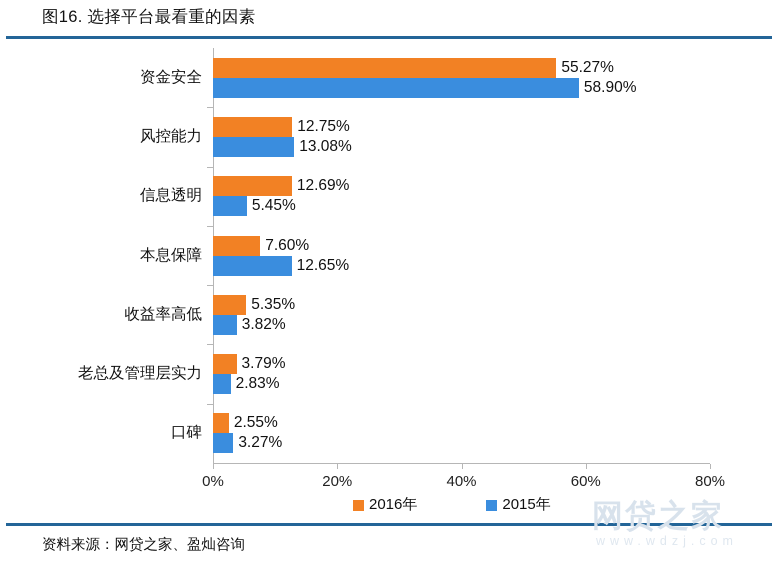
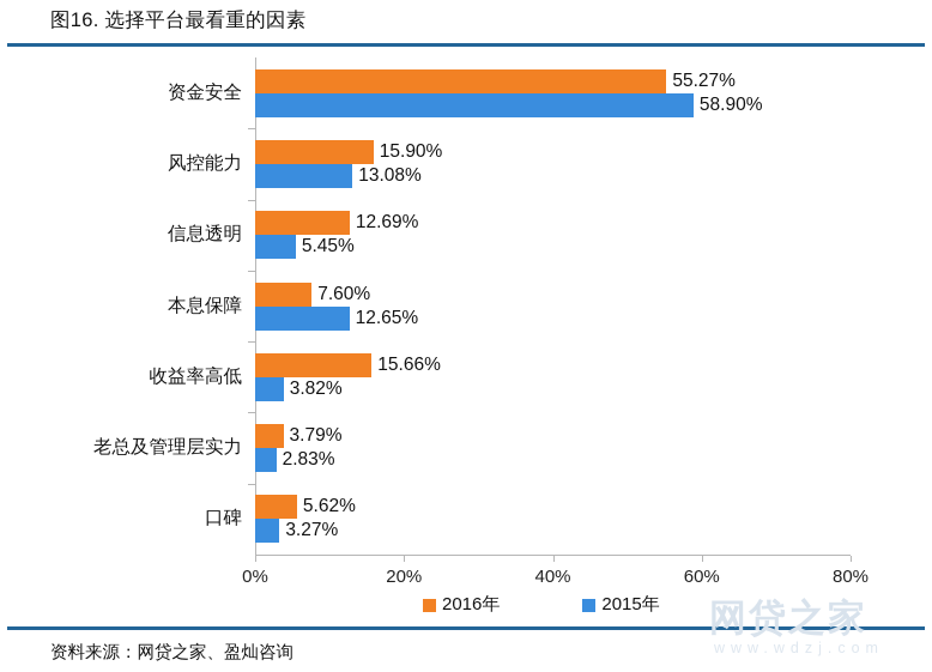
2016年/风控能力: 12.75% -> 15.90%
2016年/收益率高低: 5.35% -> 15.66%
2016年/口碑: 2.55% -> 5.62%
